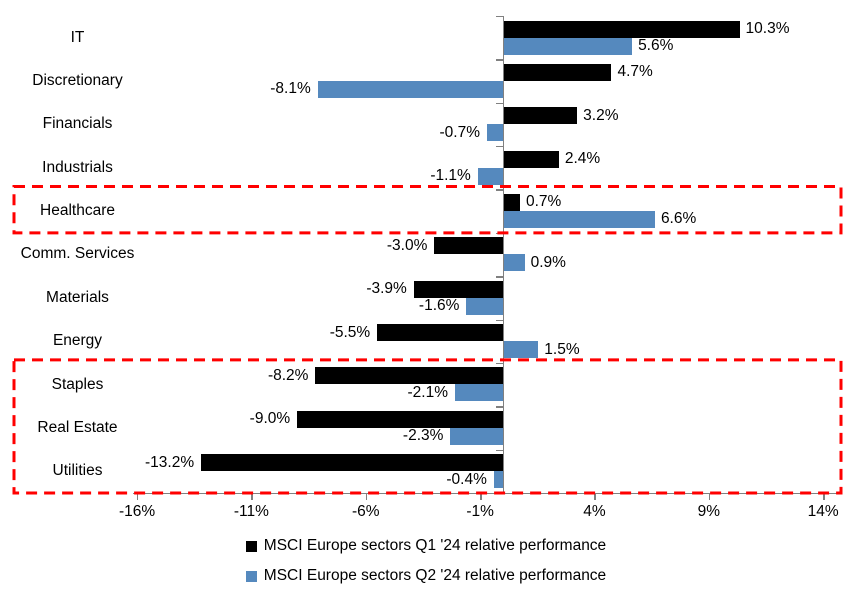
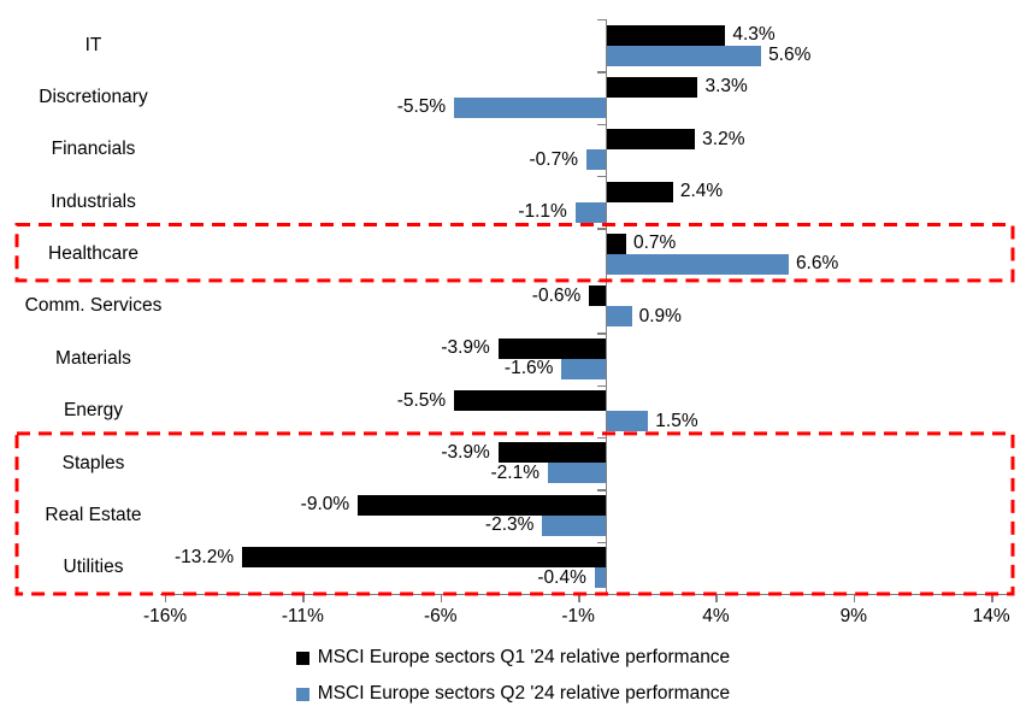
MSCI Europe sectors Q1 '24 relative performance/IT: 10.3% -> 4.3%
MSCI Europe sectors Q1 '24 relative performance/Discretionary: 4.7% -> 3.3%
MSCI Europe sectors Q2 '24 relative performance/Discretionary: -8.1% -> -5.5%
MSCI Europe sectors Q1 '24 relative performance/Comm. Services: -3.0% -> -0.6%
MSCI Europe sectors Q1 '24 relative performance/Staples: -8.2% -> -3.9%
